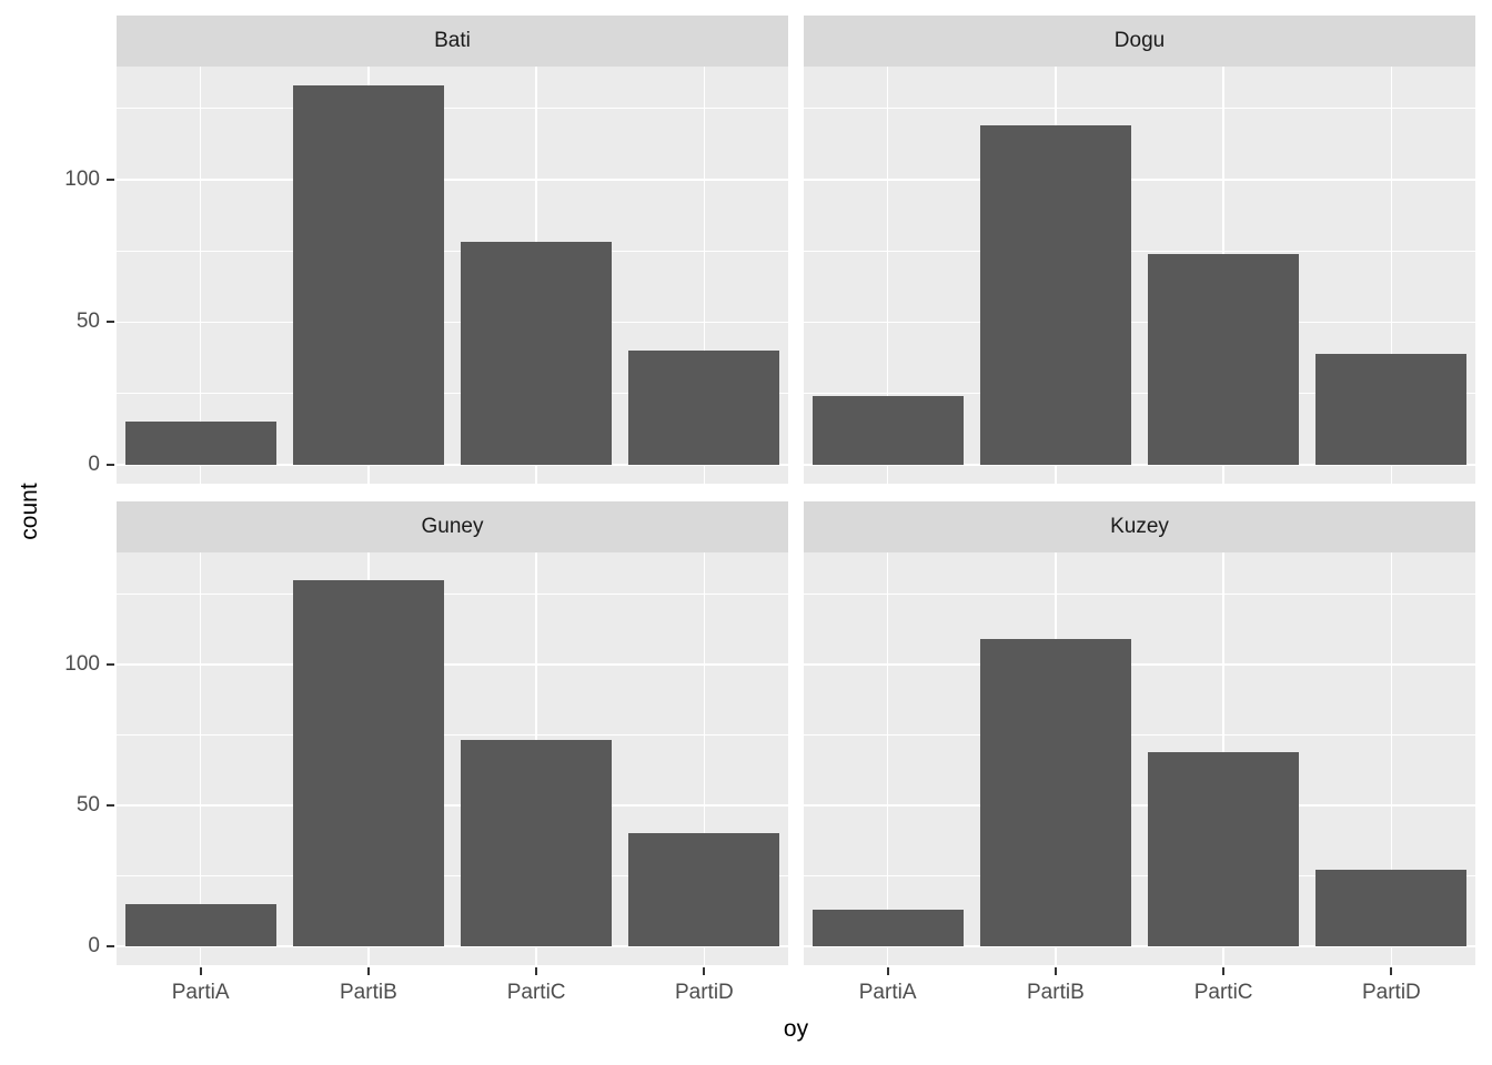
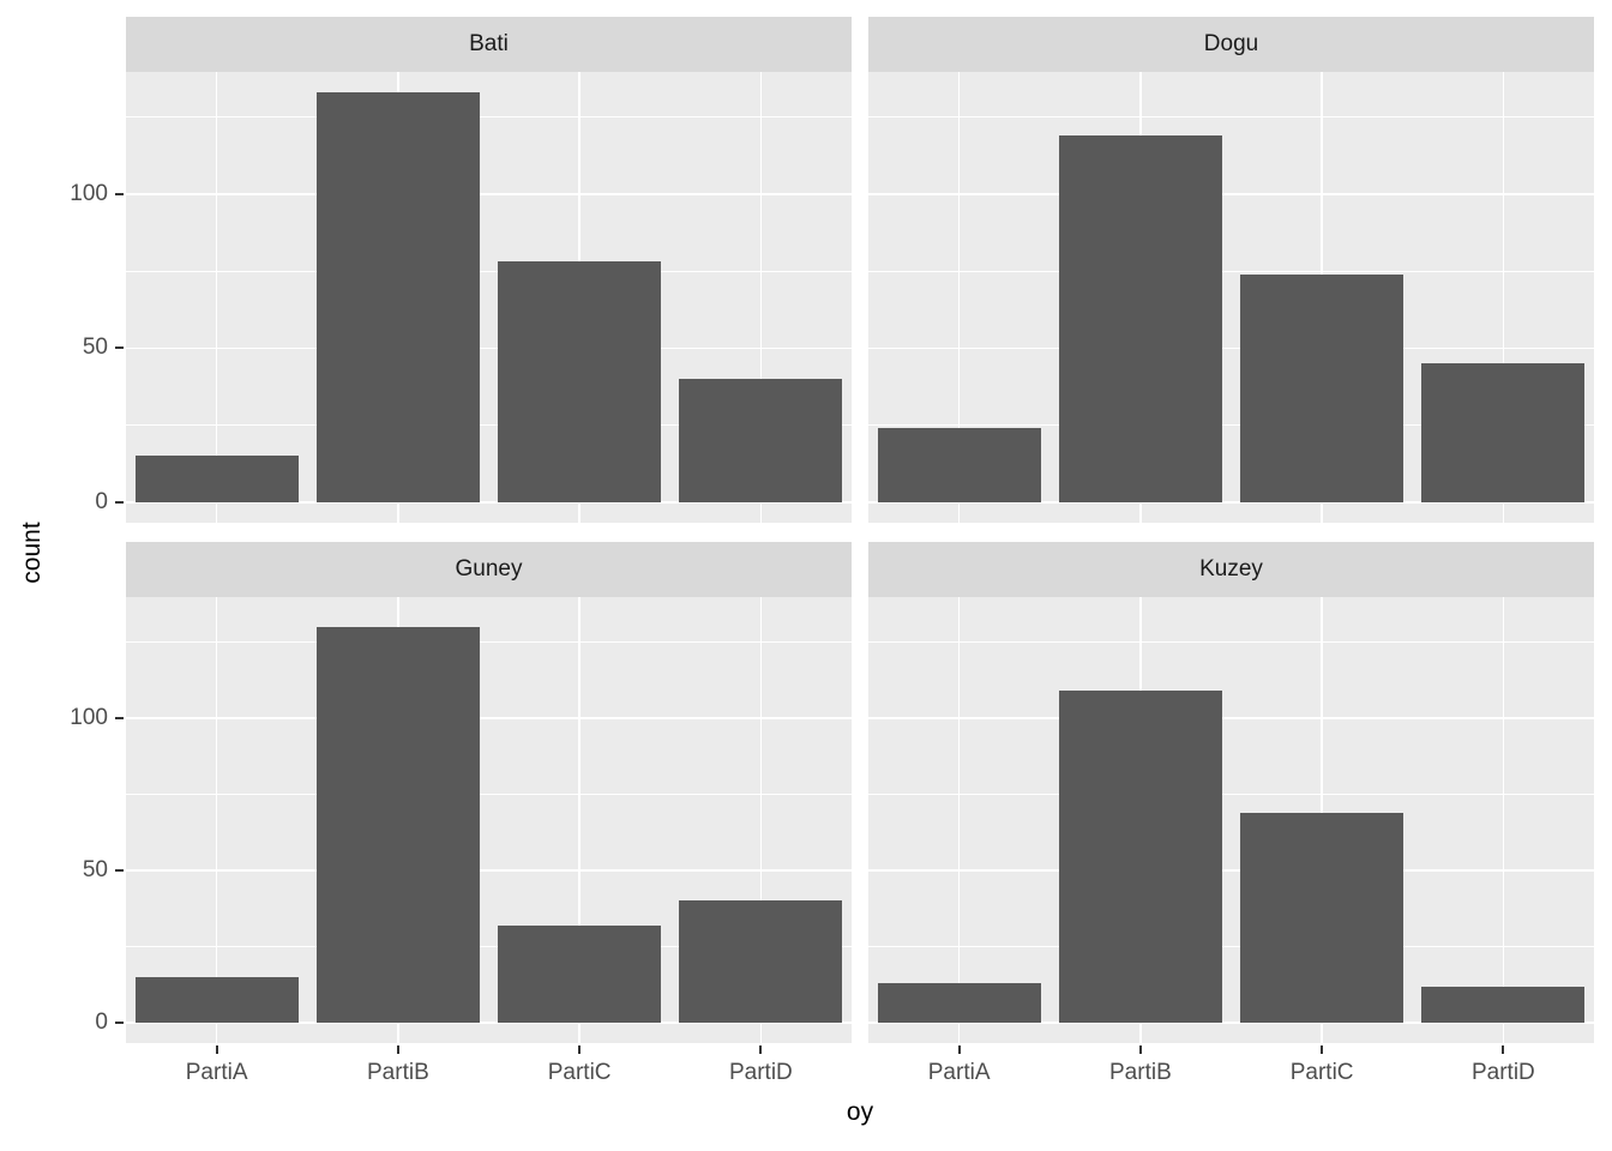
Guney/PartiC: 73 -> 32
Dogu/PartiD: 39 -> 45
Kuzey/PartiD: 27 -> 12
